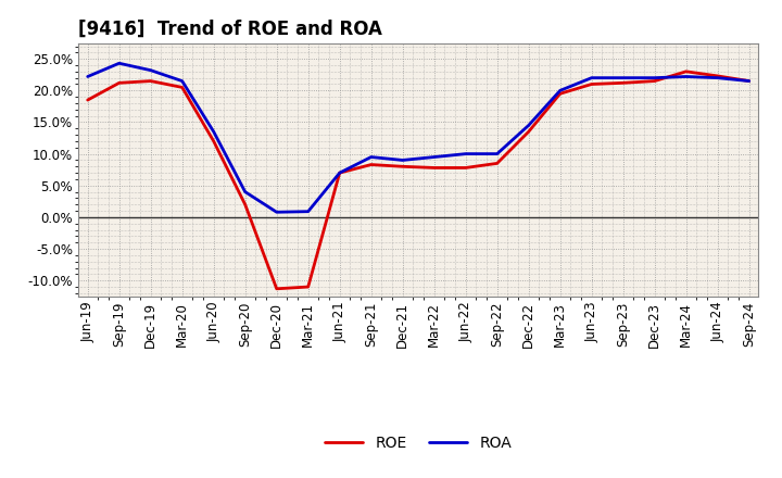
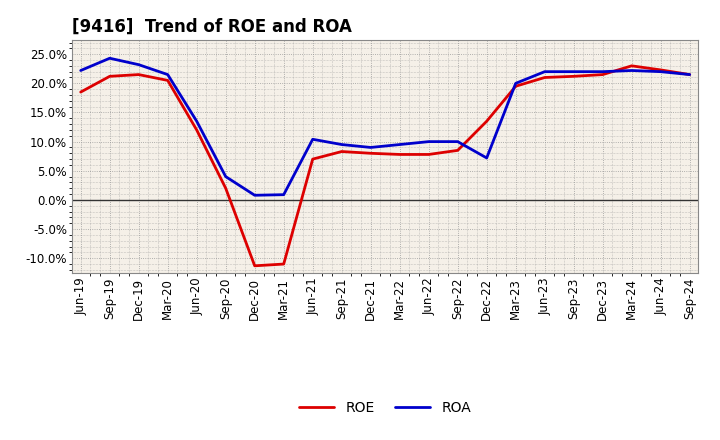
ROA/Jun-21: 7.0% -> 10.4%
ROA/Dec-22: 14.5% -> 7.2%
